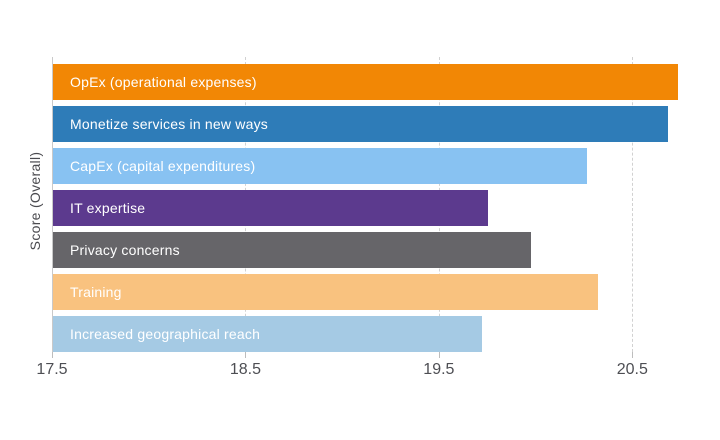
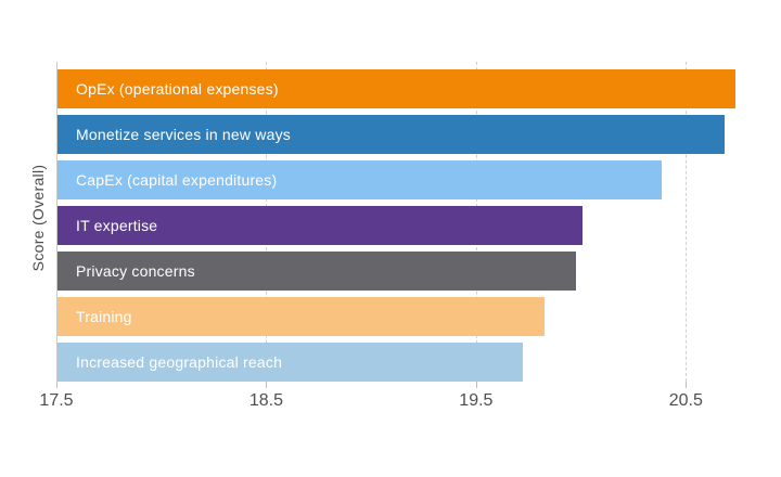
CapEx (capital expenditures): 20.26 -> 20.38
IT expertise: 19.75 -> 20.00
Training: 20.32 -> 19.82
